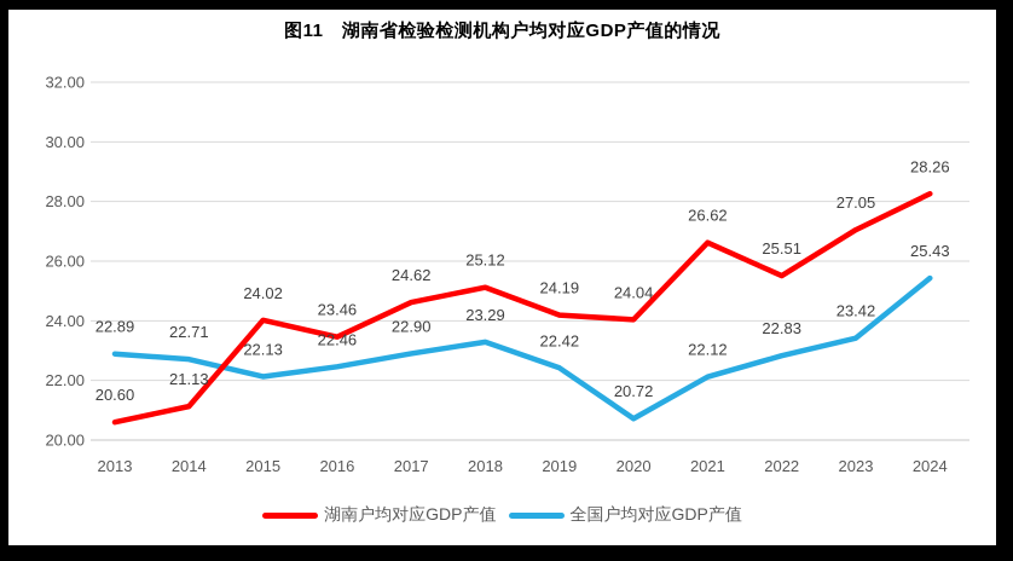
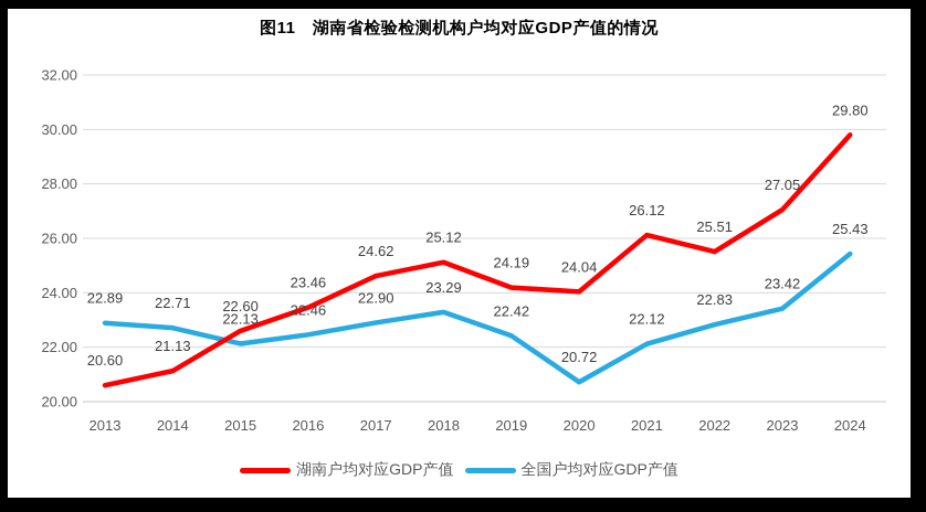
湖南户均对应GDP产值/2015: 24.02 -> 22.60
湖南户均对应GDP产值/2021: 26.62 -> 26.12
湖南户均对应GDP产值/2024: 28.26 -> 29.80
